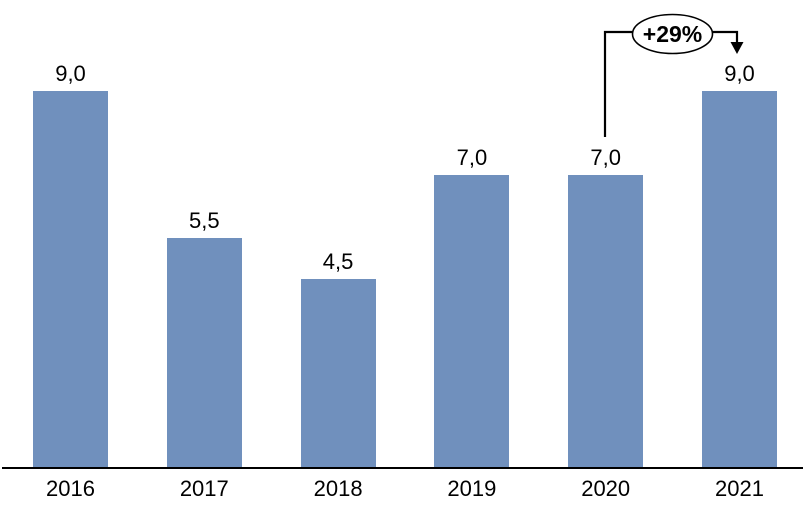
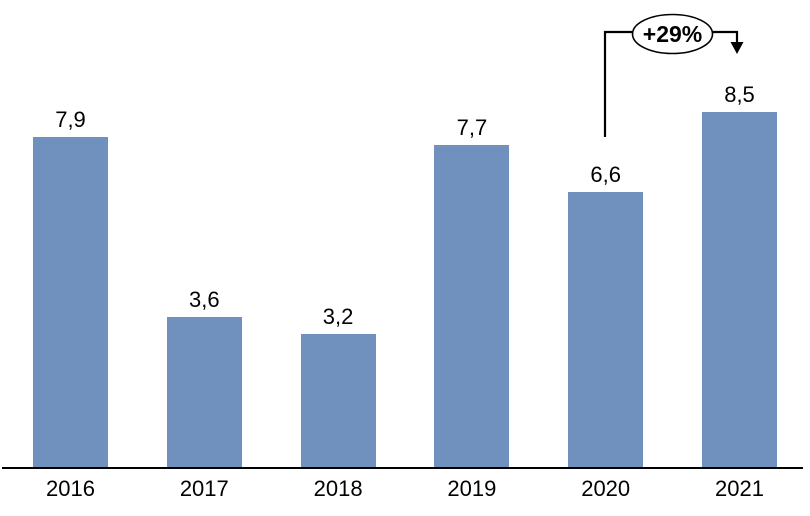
2016: 9,0 -> 7,9
2017: 5,5 -> 3,6
2018: 4,5 -> 3,2
2019: 7,0 -> 7,7
2020: 7,0 -> 6,6
2021: 9,0 -> 8,5
